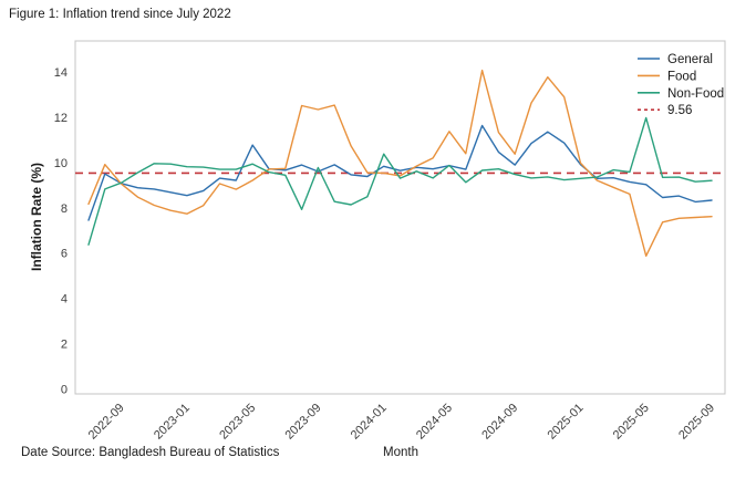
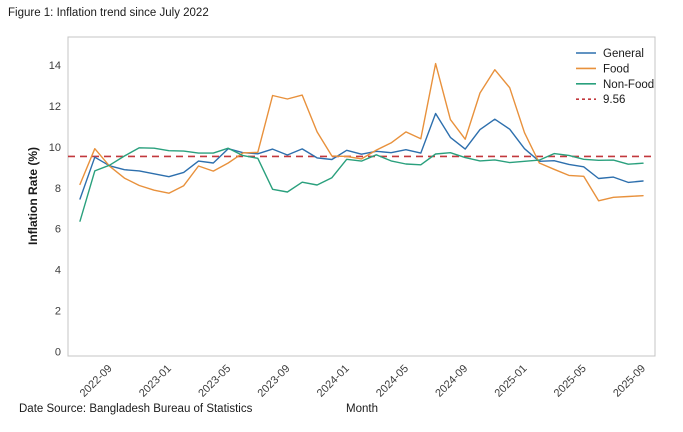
General/2023-05: 10.8 -> 9.9
Non-Food/2023-09: 9.8 -> 7.8
Non-Food/2024-01: 10.4 -> 9.4
Food/2024-05: 11.4 -> 10.8
Non-Food/2024-05: 9.9 -> 9.2
Food/2025-01: 10.0 -> 10.7
Food/2025-05: 5.9 -> 8.6
Non-Food/2025-05: 12.0 -> 9.4
